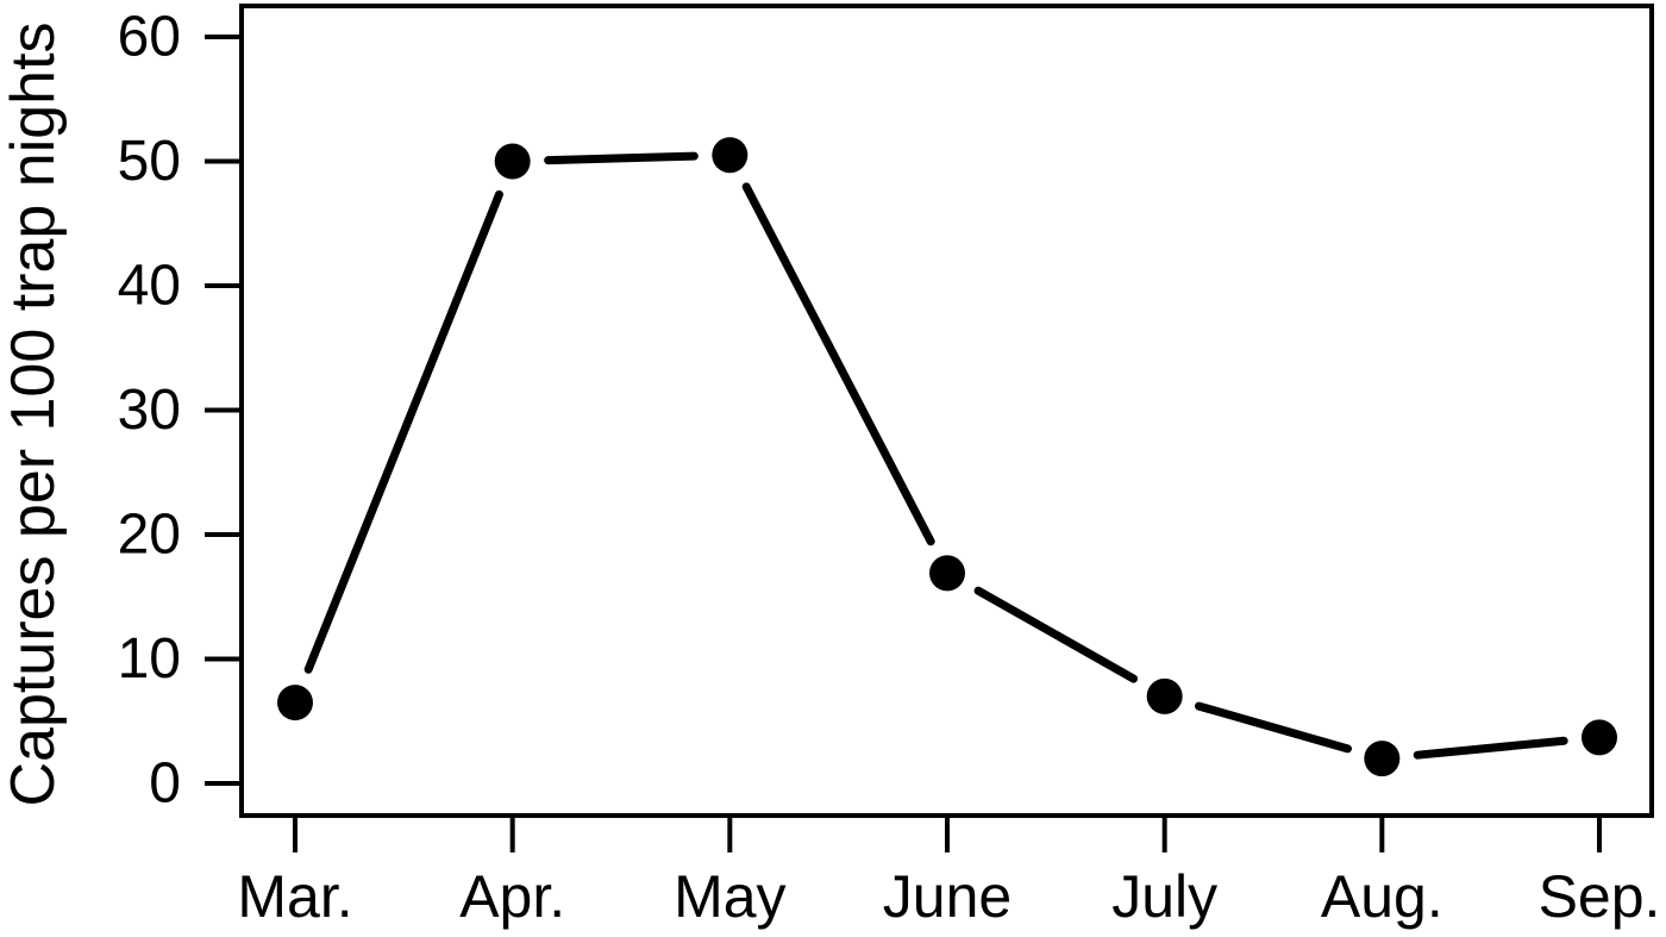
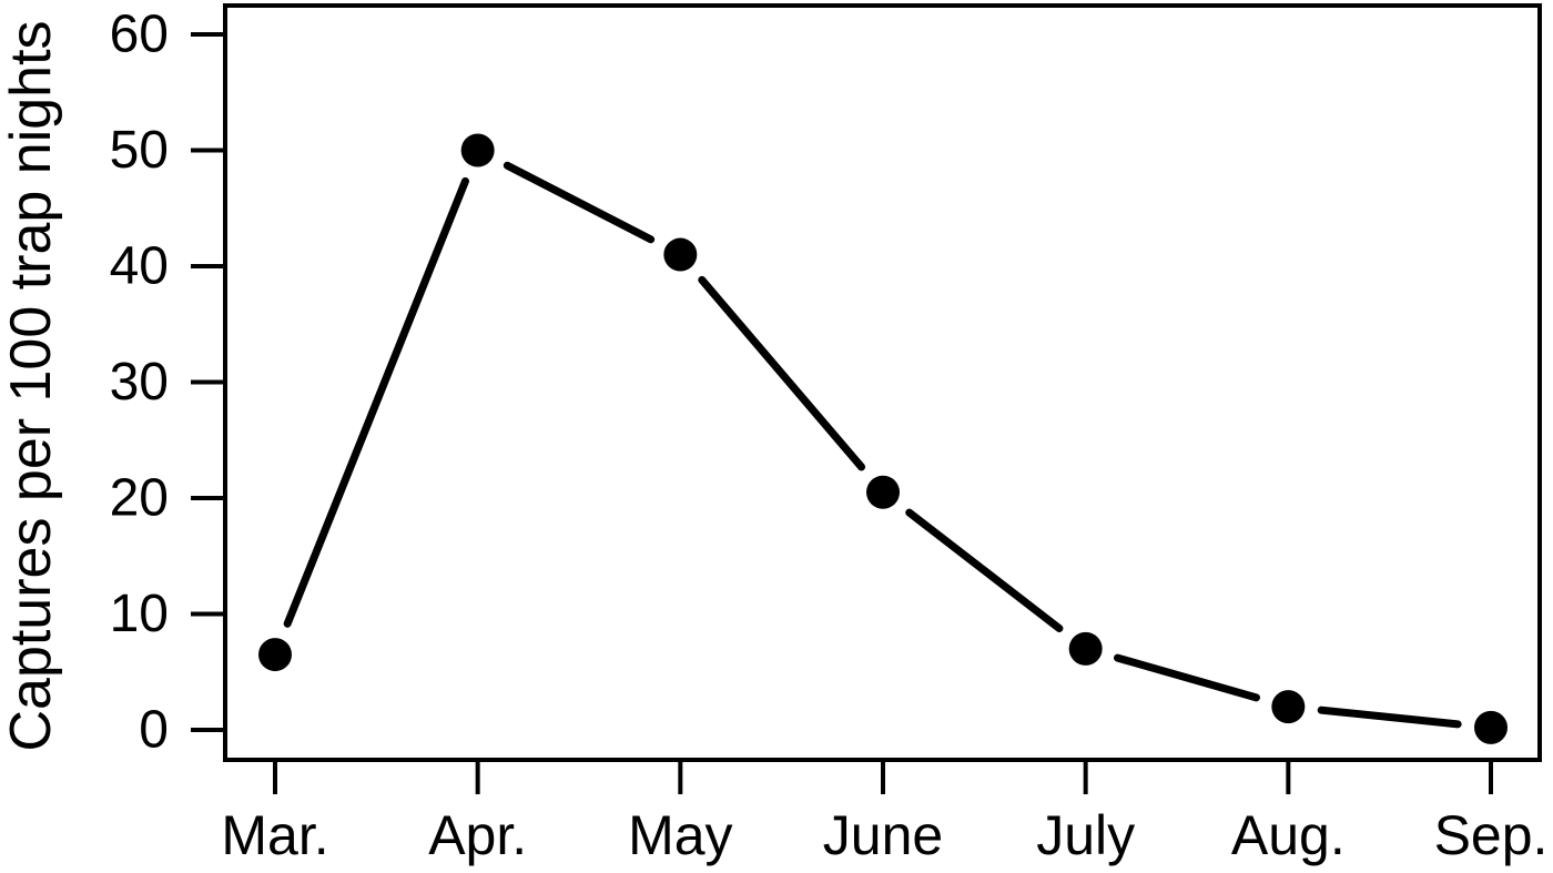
May: 50.5 -> 41.0
June: 16.9 -> 20.5
Sep.: 3.7 -> 0.2
